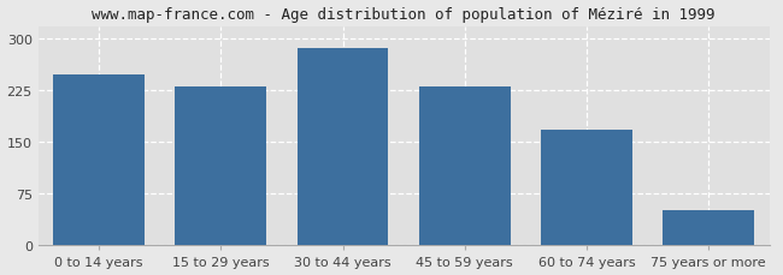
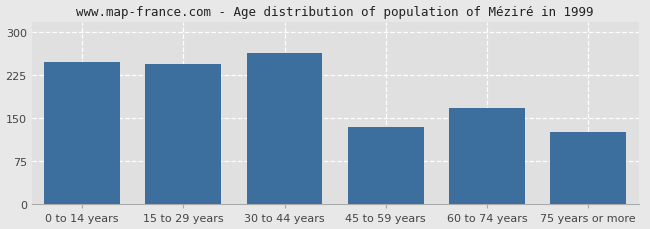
15 to 29 years: 231 -> 244
30 to 44 years: 285 -> 264
45 to 59 years: 231 -> 134
75 years or more: 52 -> 126
